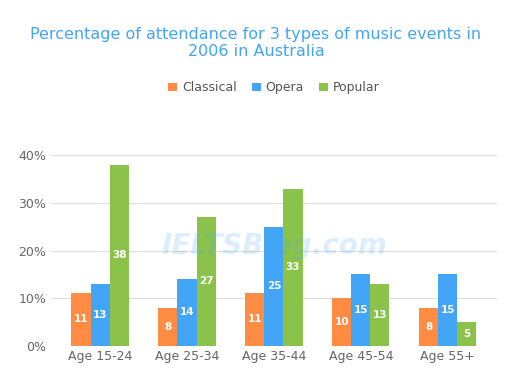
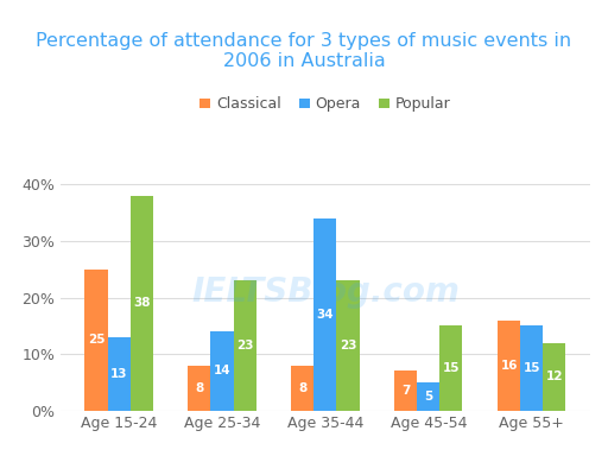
Classical/Age 15-24: 11 -> 25
Popular/Age 25-34: 27 -> 23
Classical/Age 35-44: 11 -> 8
Opera/Age 35-44: 25 -> 34
Popular/Age 35-44: 33 -> 23
Classical/Age 45-54: 10 -> 7
Opera/Age 45-54: 15 -> 5
Popular/Age 45-54: 13 -> 15
Classical/Age 55+: 8 -> 16
Popular/Age 55+: 5 -> 12
